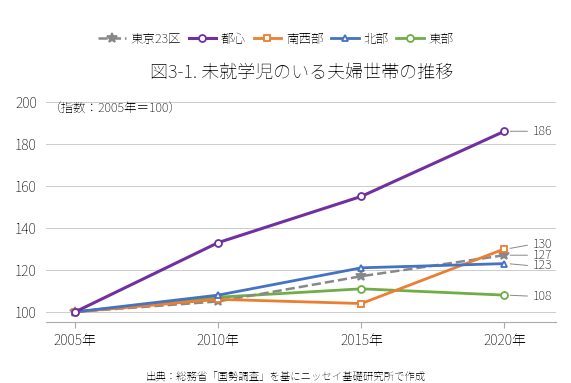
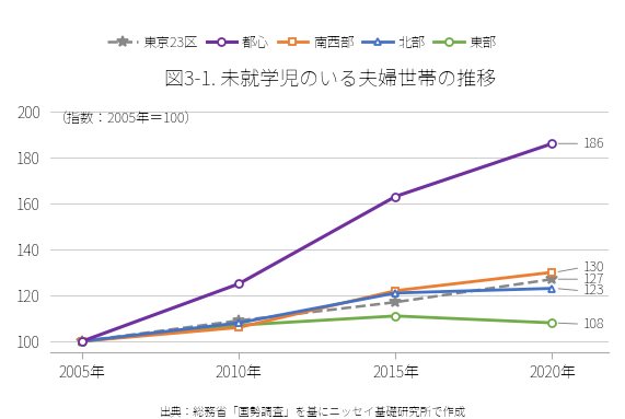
東京23区/2010年: 105 -> 109
都心/2010年: 133 -> 125
都心/2015年: 155 -> 163
南西部/2015年: 104 -> 122
